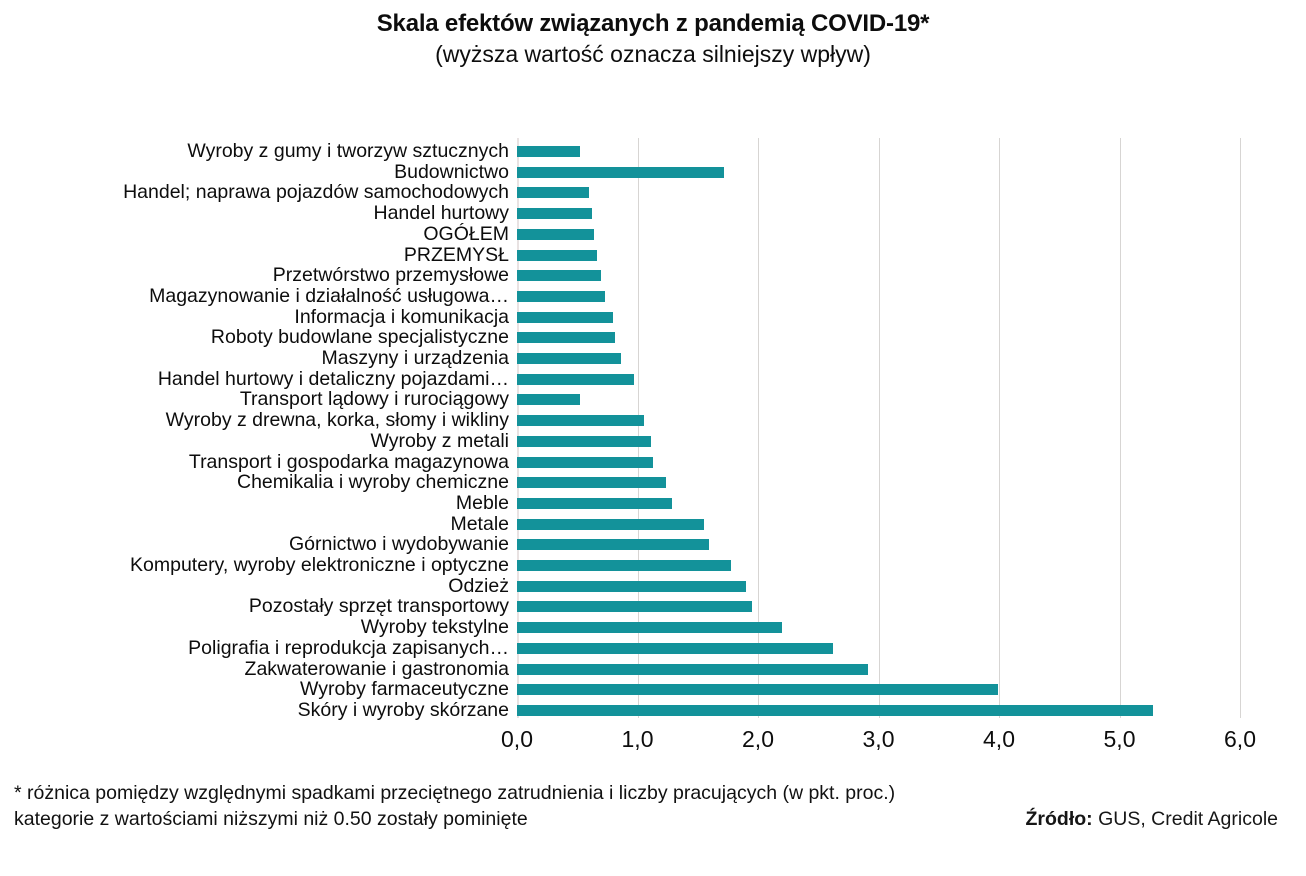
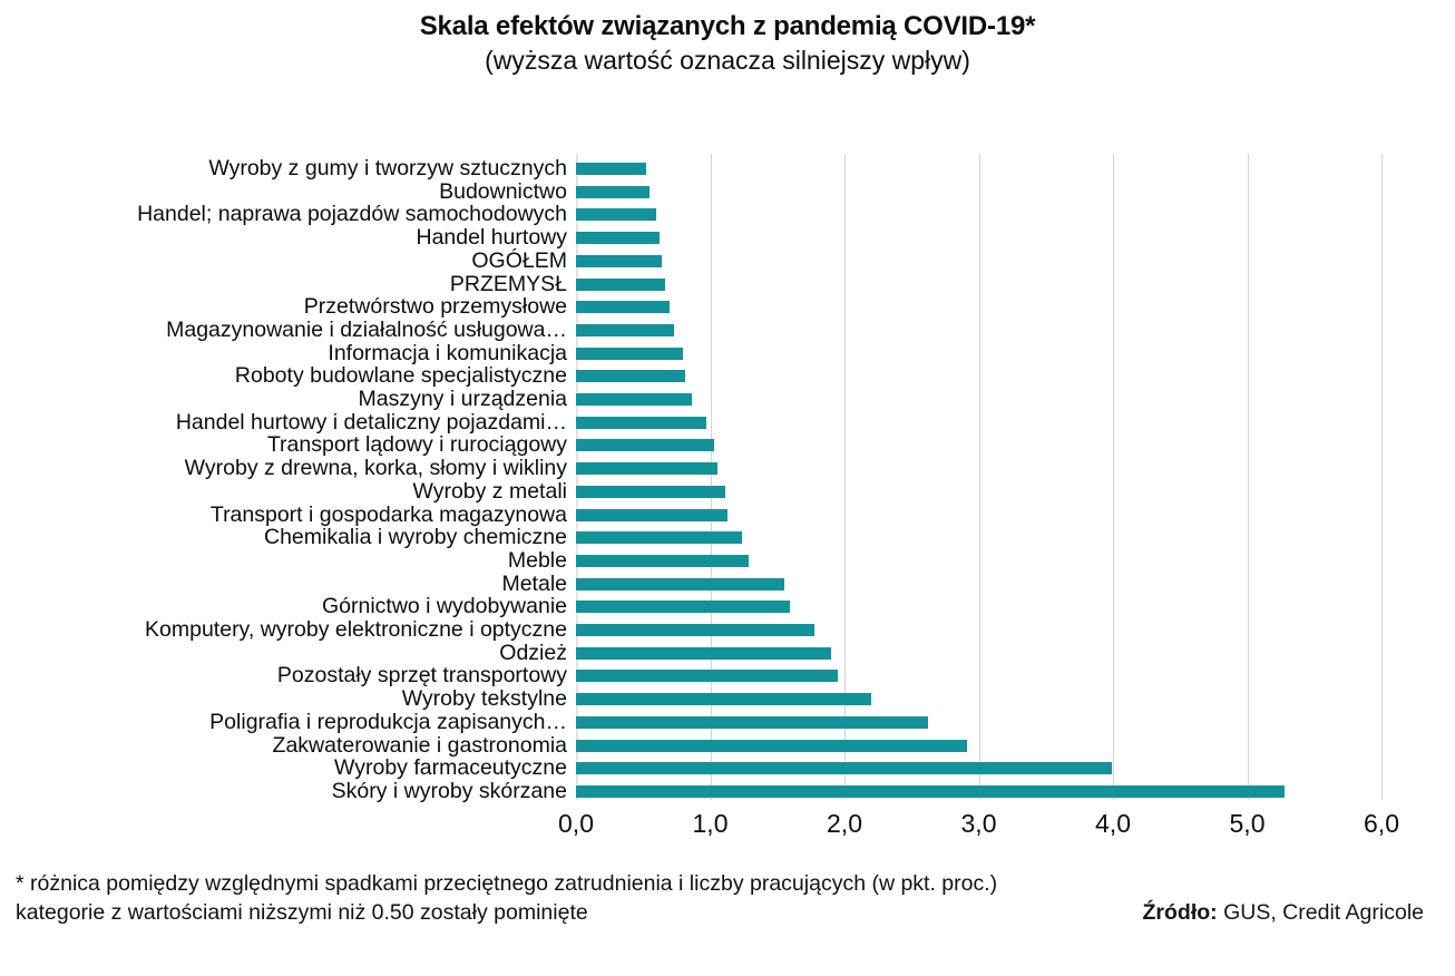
Budownictwo: 1,72 -> 0,55
Transport lądowy i rurociągowy: 0,52 -> 1,03
